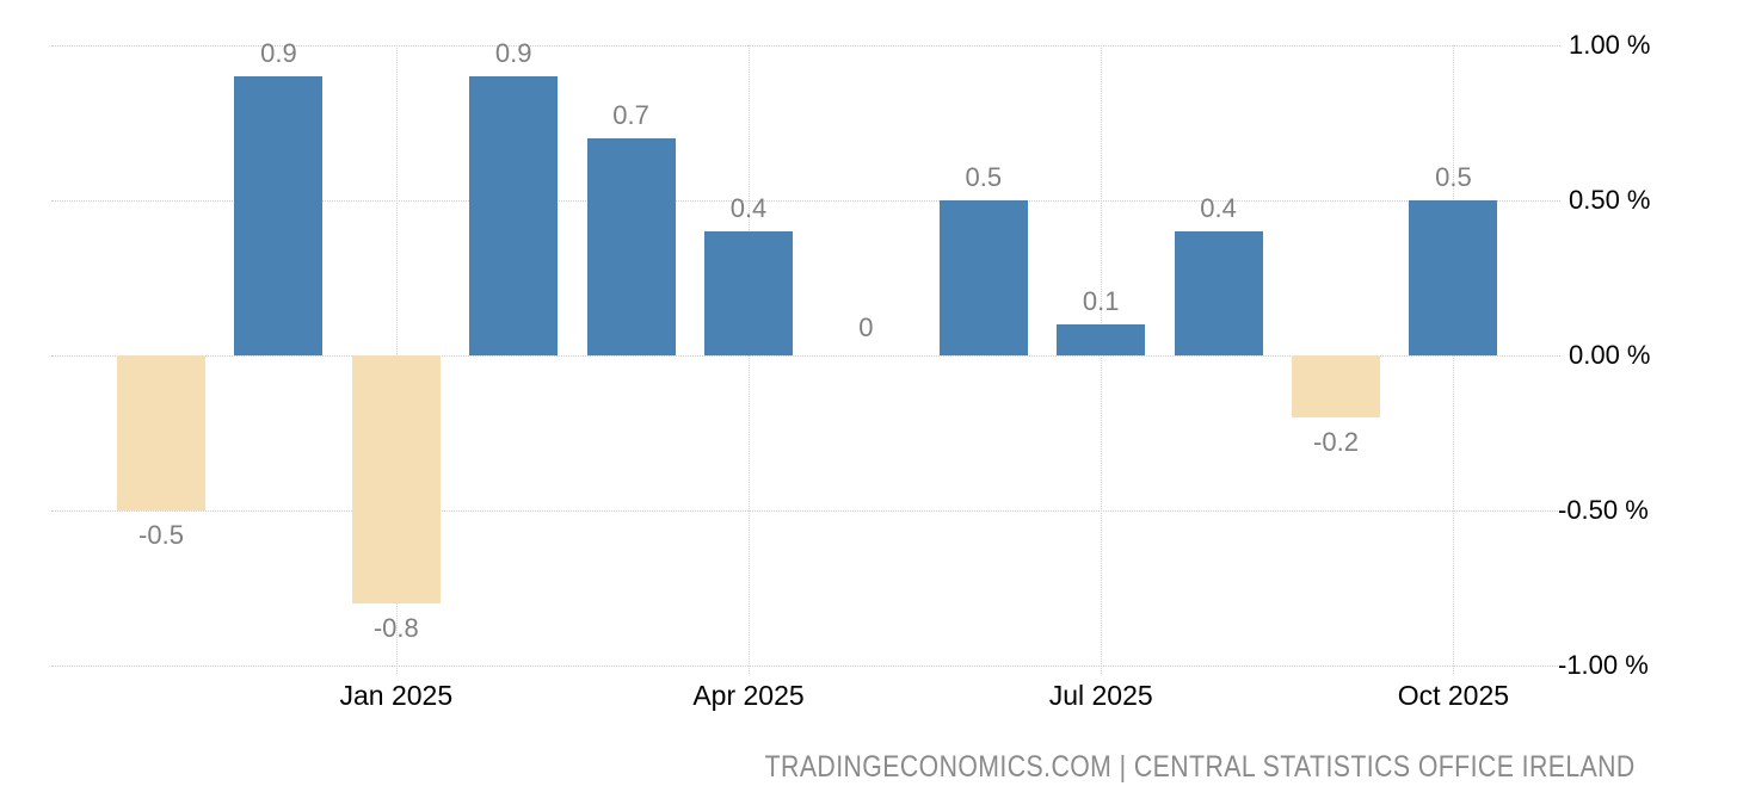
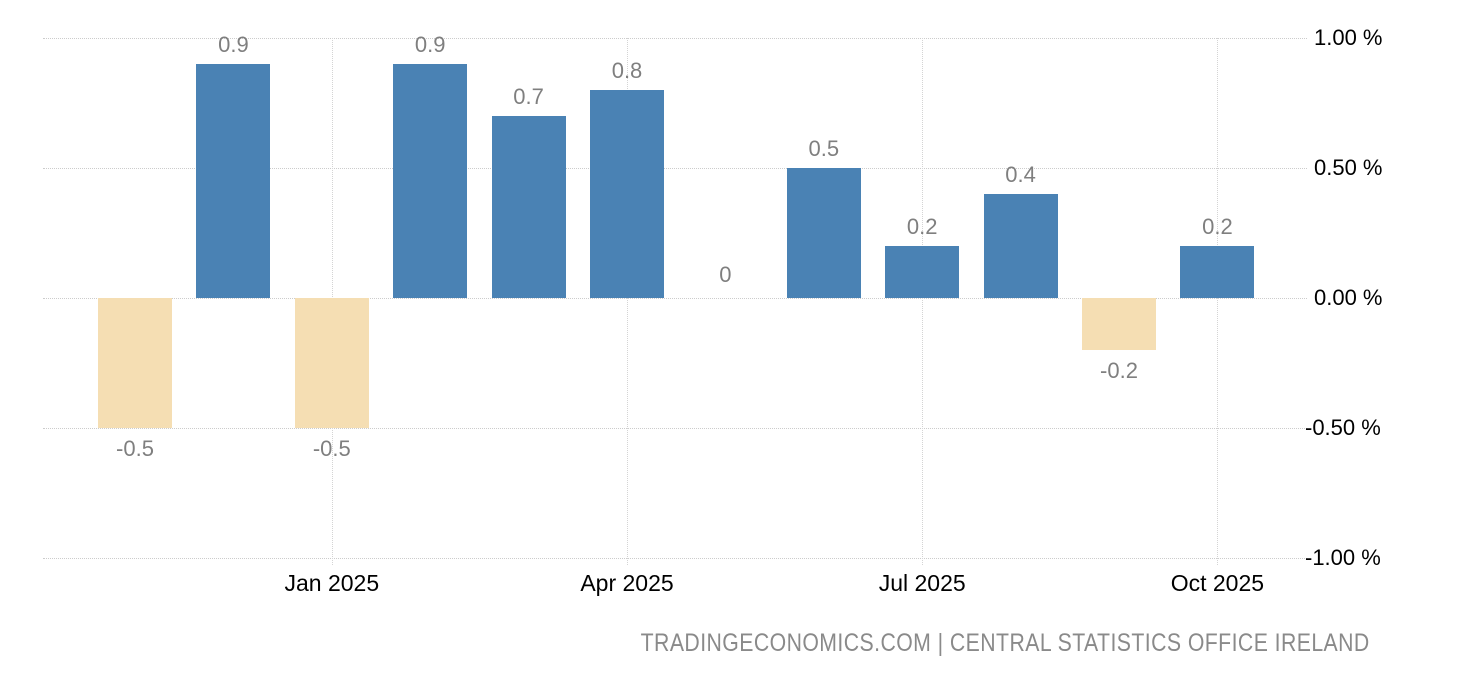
Jan 2025: -0.8 -> -0.5
Apr 2025: 0.4 -> 0.8
Jul 2025: 0.1 -> 0.2
Oct 2025: 0.5 -> 0.2
